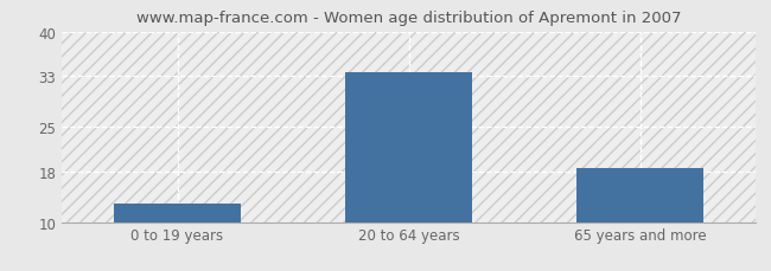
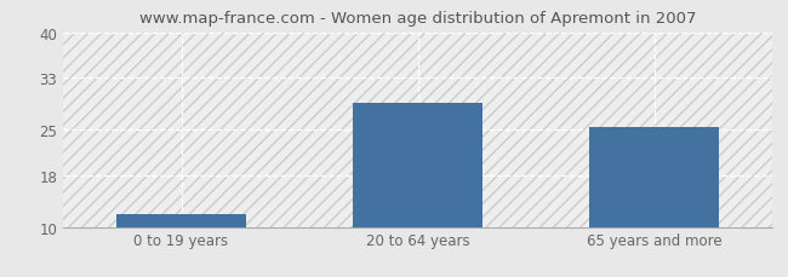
0 to 19 years: 13.0 -> 12.0
20 to 64 years: 33.5 -> 29.2
65 years and more: 18.5 -> 25.4
